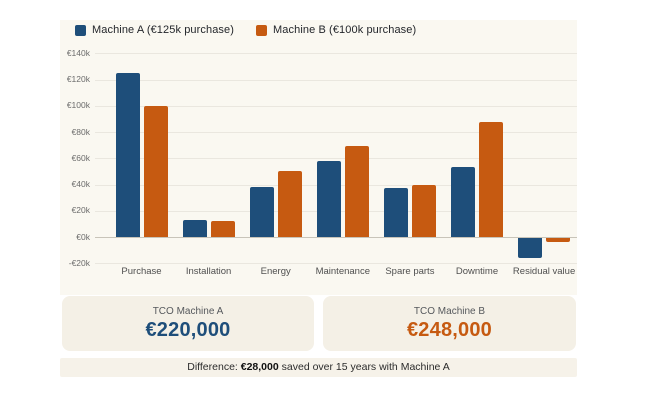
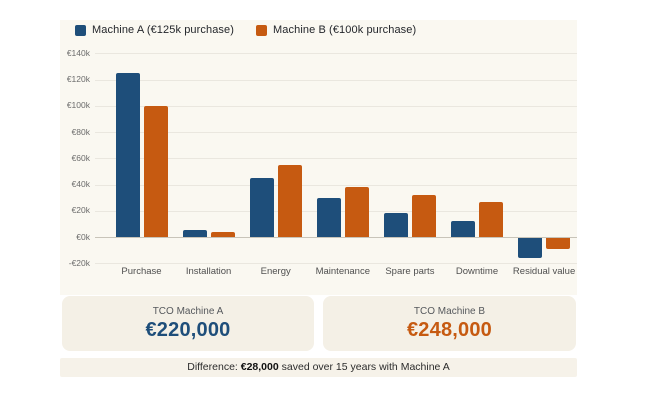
Machine A (€125k purchase)/Installation: €13k -> €5k
Machine B (€100k purchase)/Installation: €12k -> €4k
Machine A (€125k purchase)/Energy: €38k -> €45k
Machine B (€100k purchase)/Energy: €50k -> €55k
Machine A (€125k purchase)/Maintenance: €58k -> €30k
Machine B (€100k purchase)/Maintenance: €69k -> €38k
Machine A (€125k purchase)/Spare parts: €37k -> €18k
Machine B (€100k purchase)/Spare parts: €40k -> €32k
Machine A (€125k purchase)/Downtime: €53k -> €12k
Machine B (€100k purchase)/Downtime: €88k -> €27k
Machine B (€100k purchase)/Residual value: -€3k -> -€8k
